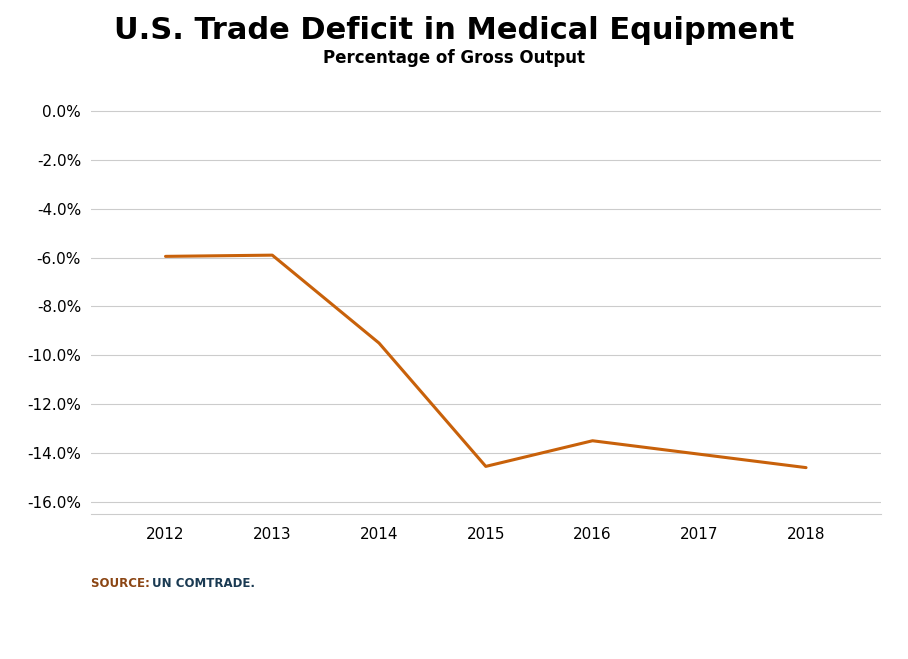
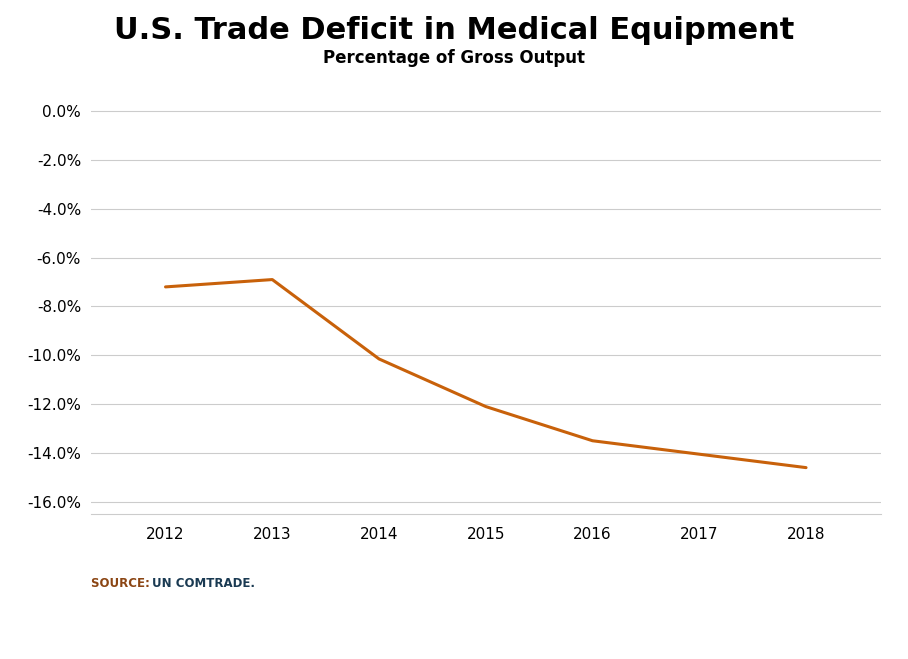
2012: -5.95% -> -7.20%
2013: -5.90% -> -6.90%
2014: -9.50% -> -10.15%
2015: -14.55% -> -12.10%
